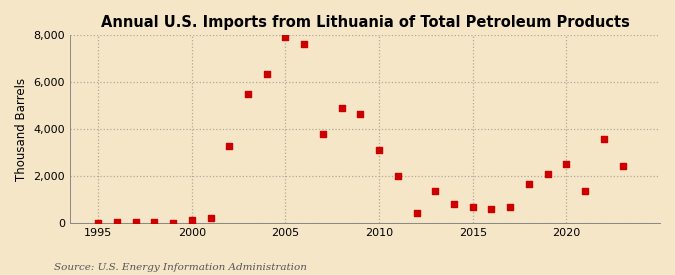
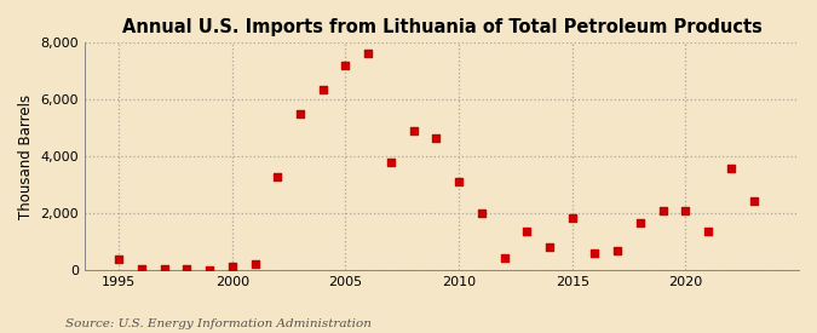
1995: 20 -> 400
2005: 7,950 -> 7,200
2015: 700 -> 1,850
2020: 2,500 -> 2,100
